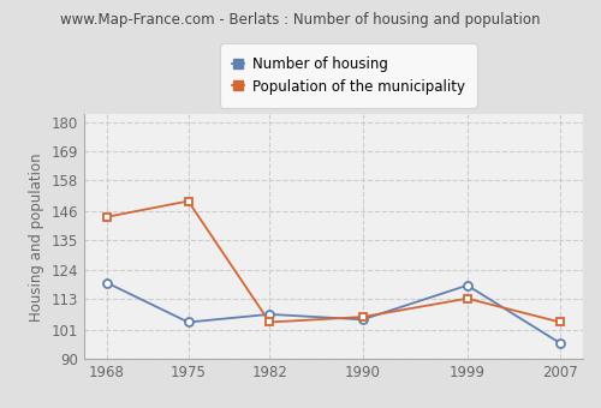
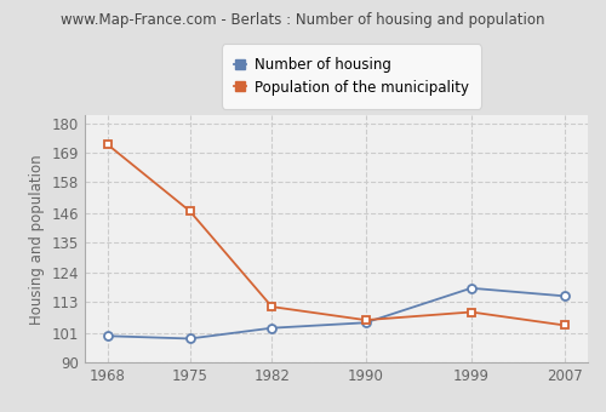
Number of housing/1968: 119 -> 100
Population of the municipality/1968: 144 -> 172
Number of housing/1975: 104 -> 99
Population of the municipality/1975: 150 -> 147
Number of housing/1982: 107 -> 103
Population of the municipality/1982: 104 -> 111
Population of the municipality/1999: 113 -> 109
Number of housing/2007: 96 -> 115
